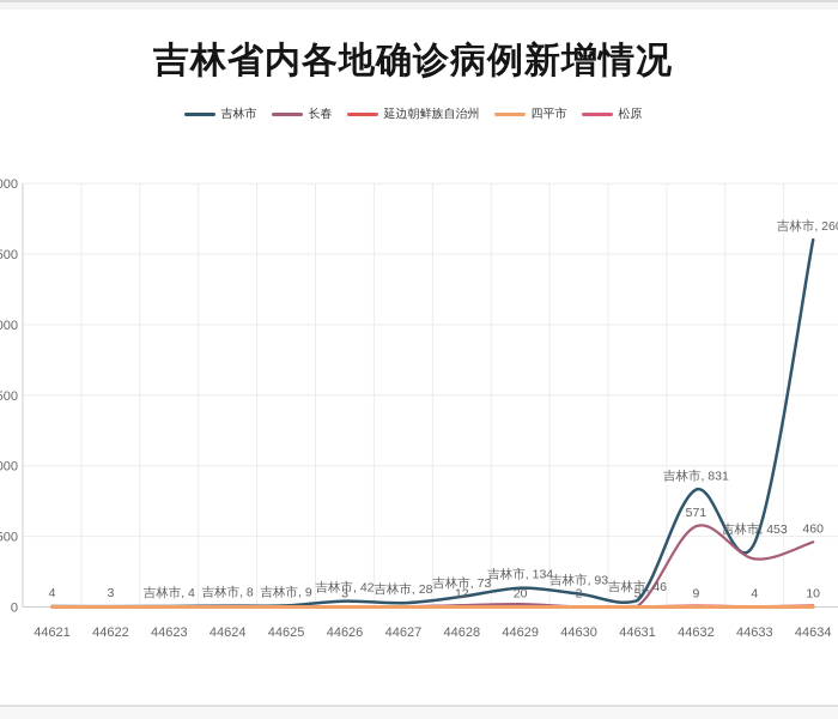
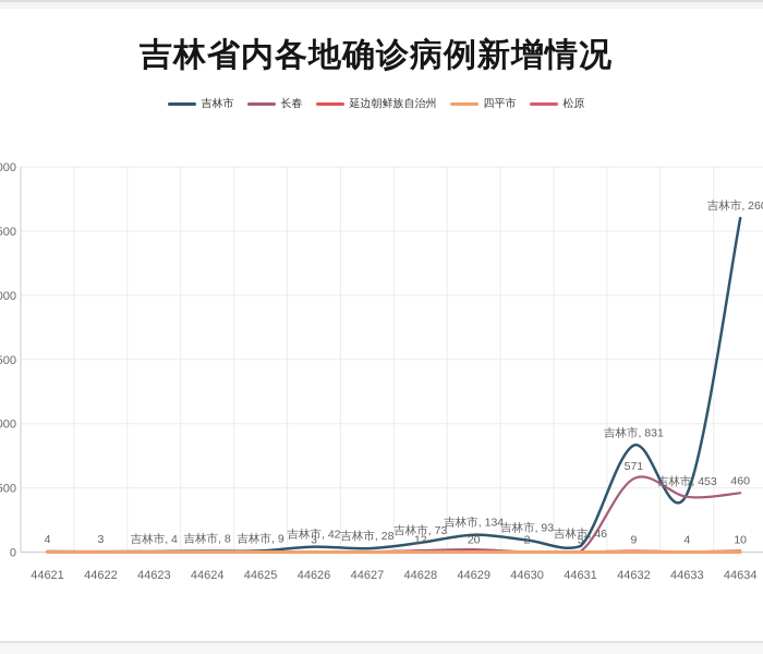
长春/44633: 340 -> 430
